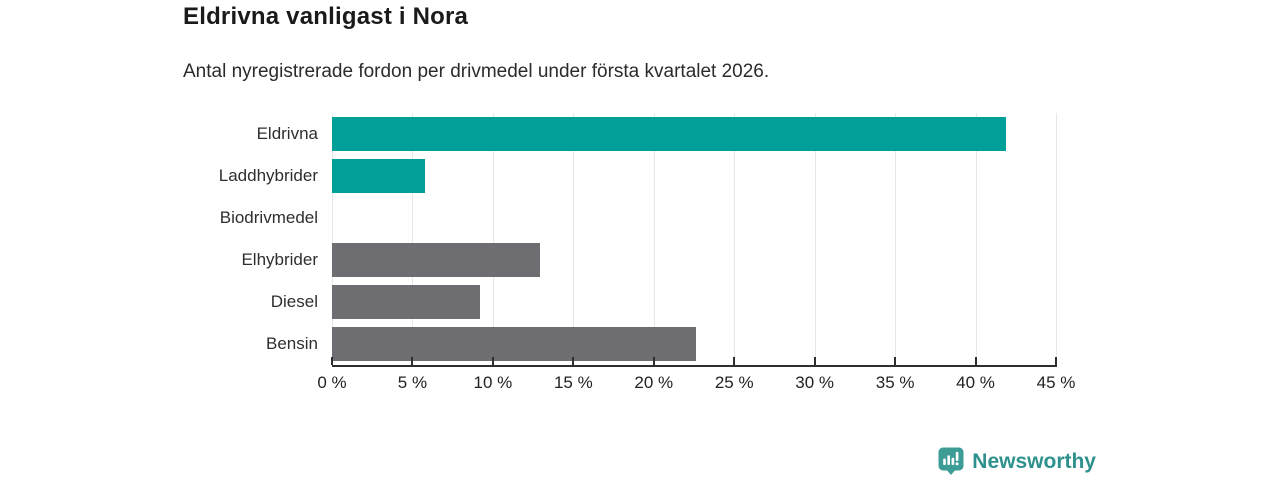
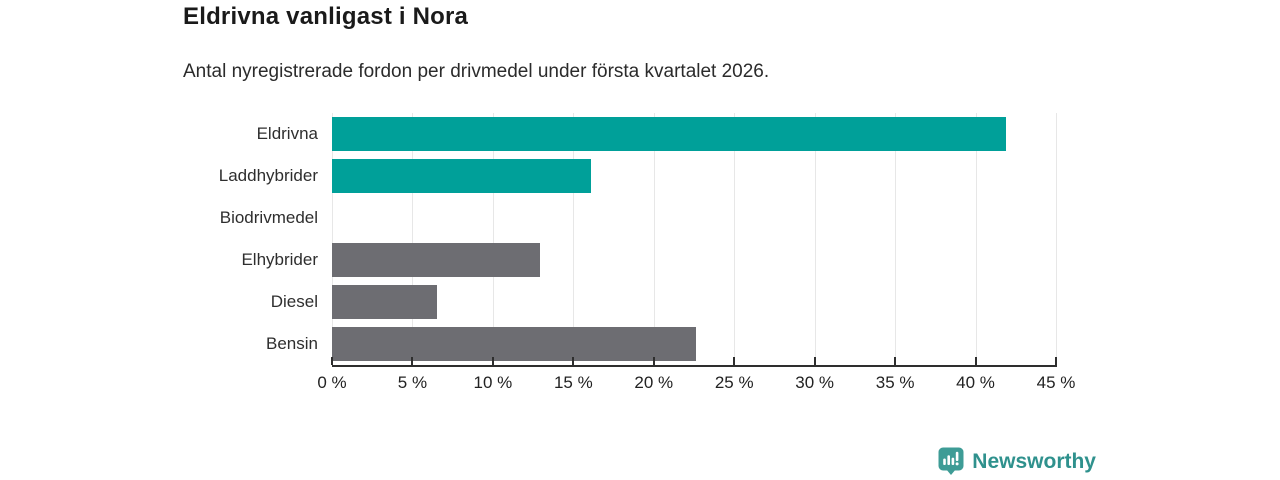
Laddhybrider: 5.8% -> 16.1%
Diesel: 9.2% -> 6.5%
